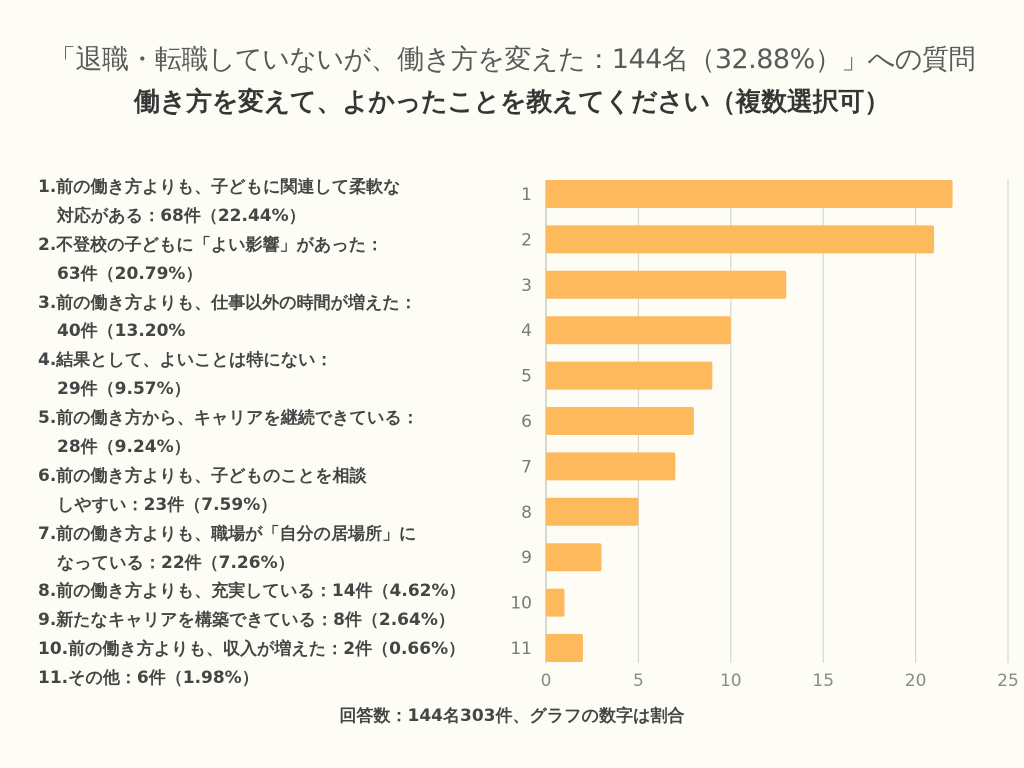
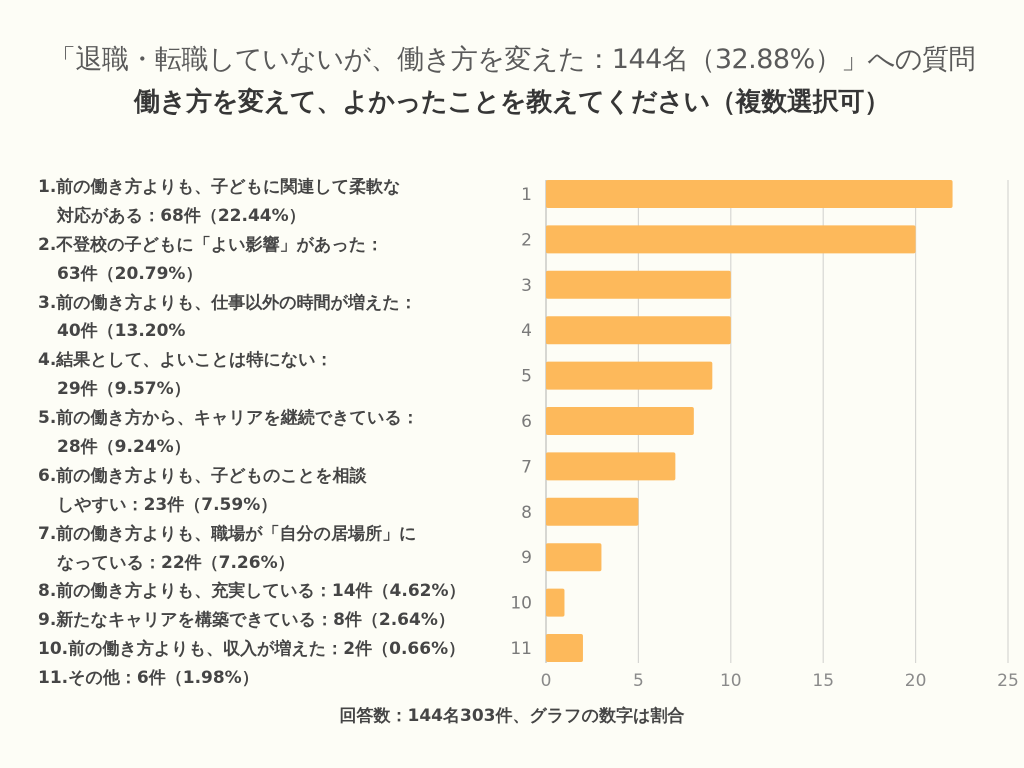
2: 21 -> 20
3: 13 -> 10
